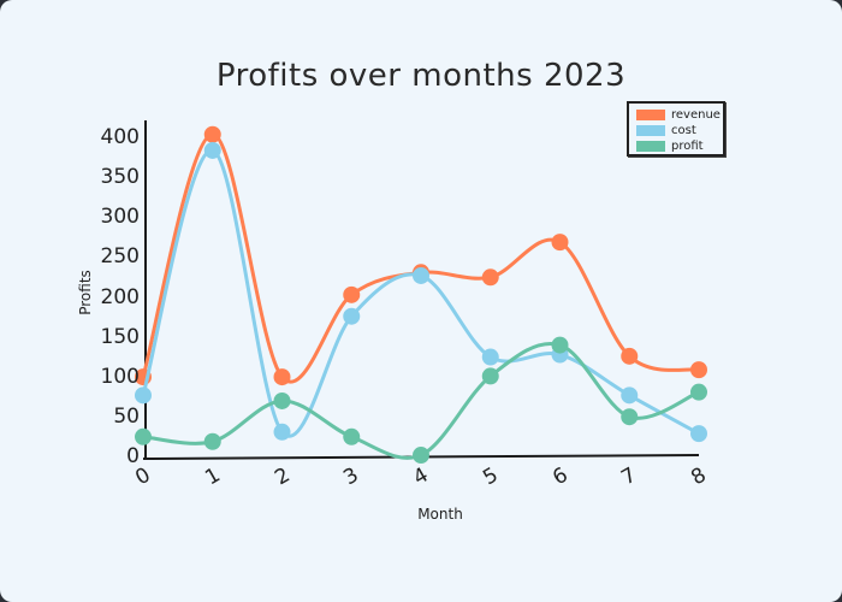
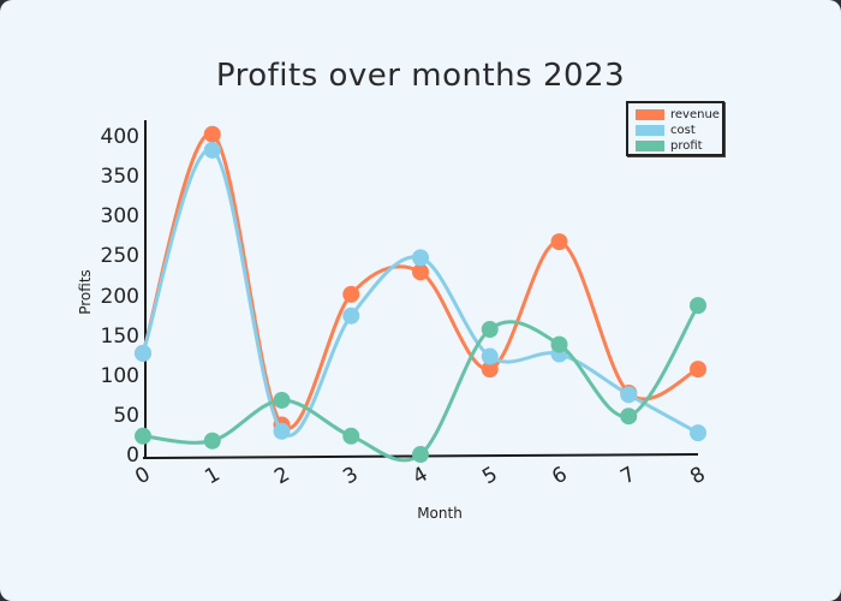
revenue/0: 100 -> 130
cost/0: 80 -> 130
revenue/2: 100 -> 40
cost/4: 230 -> 250
revenue/5: 230 -> 110
profit/5: 100 -> 160
revenue/7: 130 -> 80
profit/8: 80 -> 190
